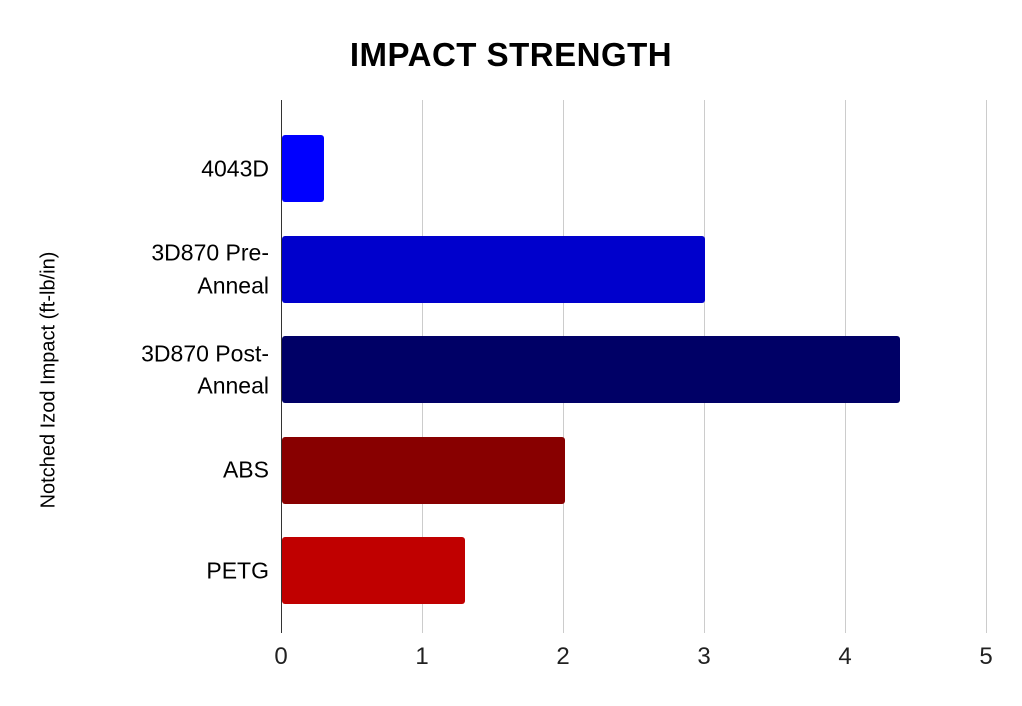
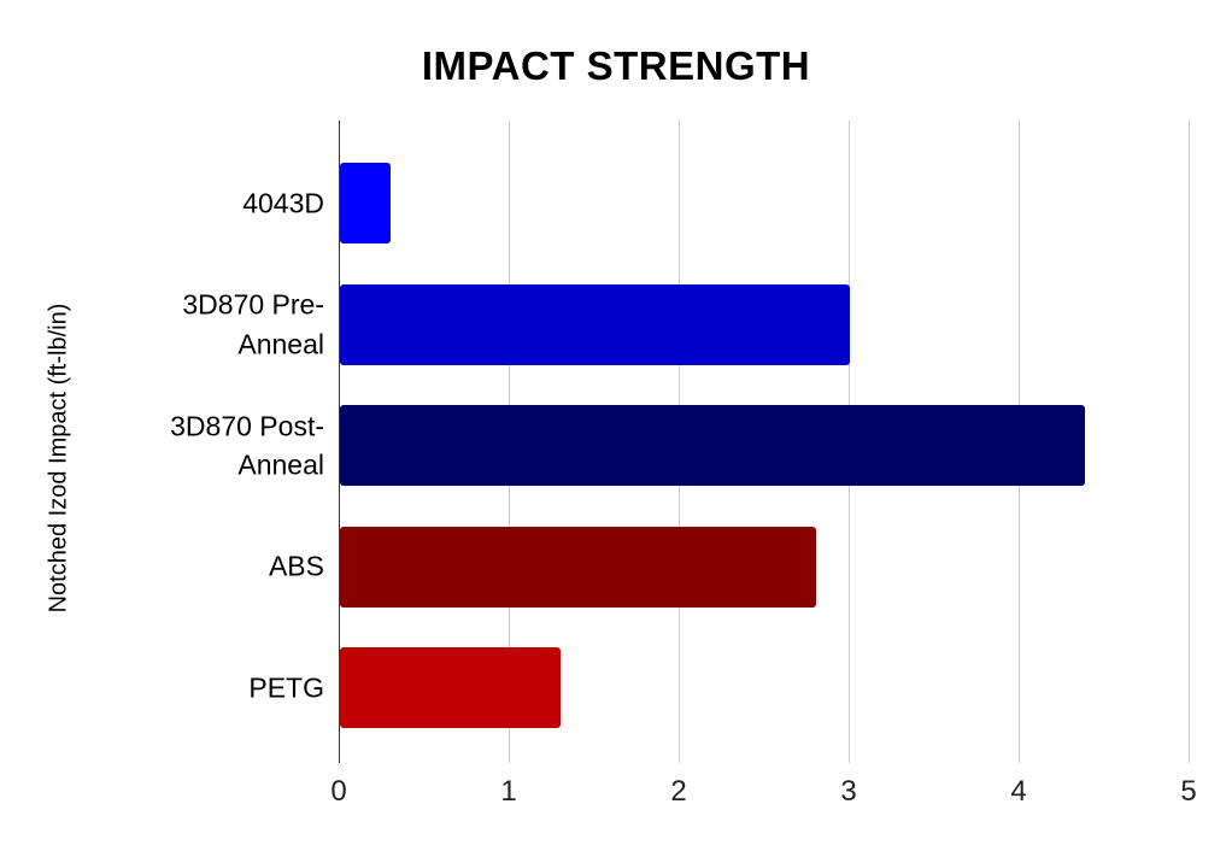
ABS: 2.01 -> 2.80
